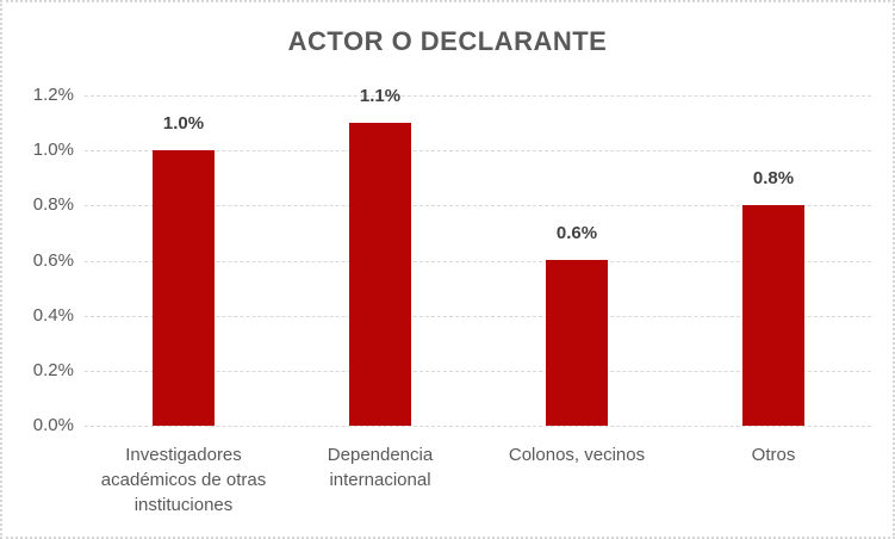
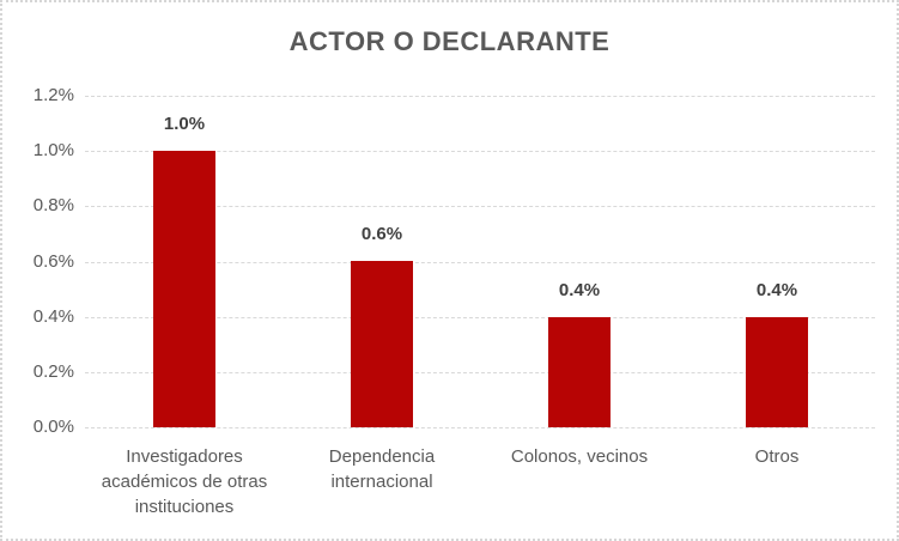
Dependencia internacional: 1.1% -> 0.6%
Colonos, vecinos: 0.6% -> 0.4%
Otros: 0.8% -> 0.4%
